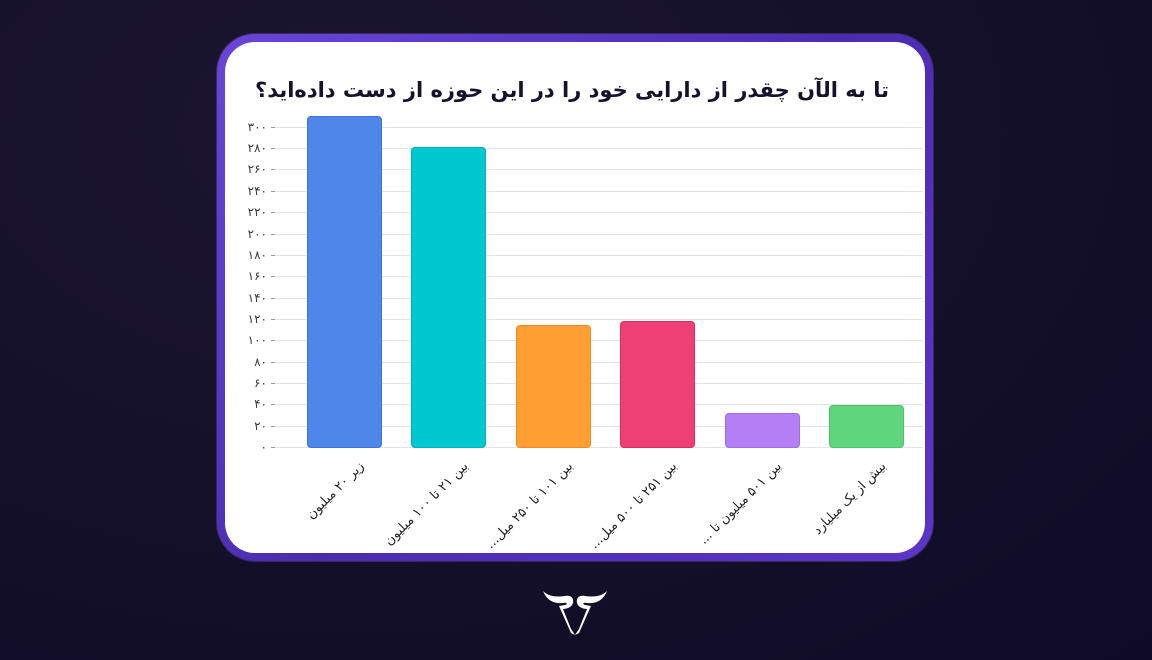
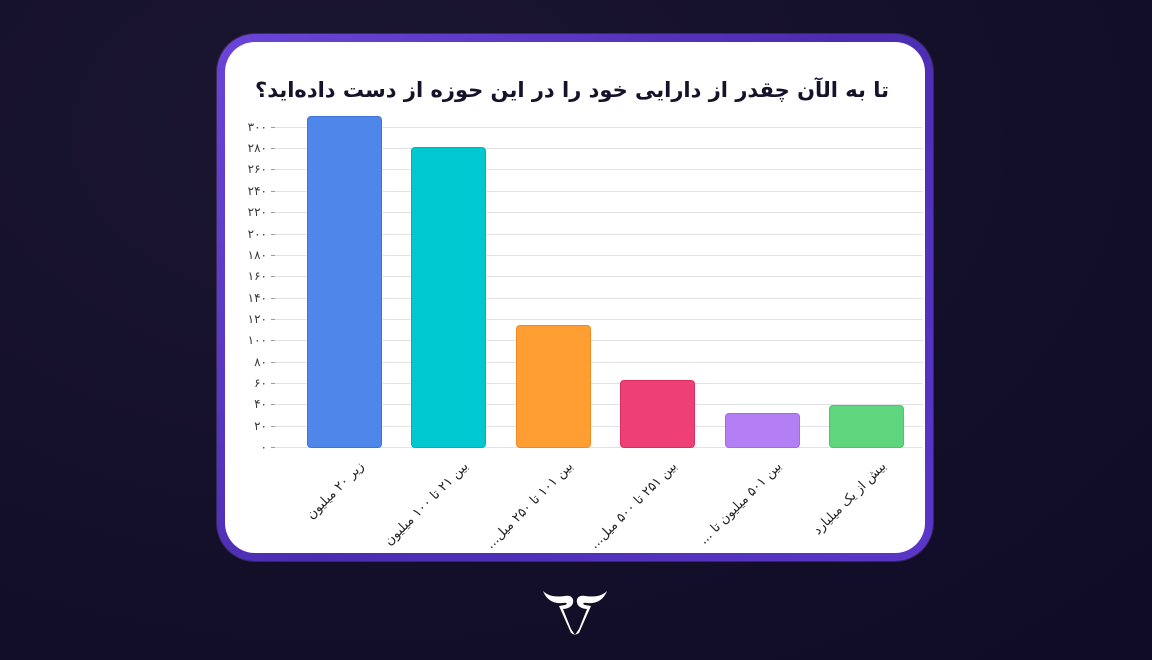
بین ۲۵۱ تا ۵۰۰ میل...: 119 -> 64
